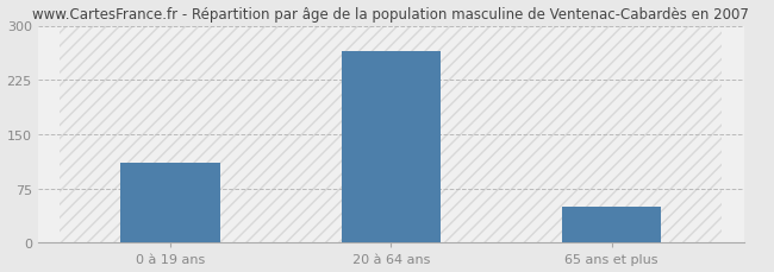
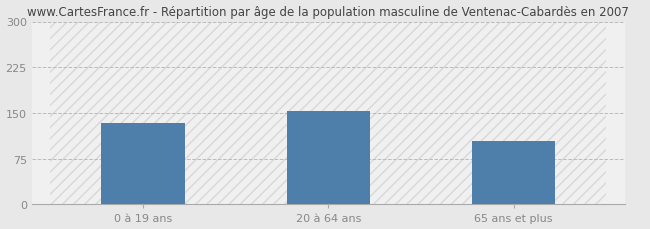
0 à 19 ans: 110 -> 134
20 à 64 ans: 265 -> 154
65 ans et plus: 50 -> 104
